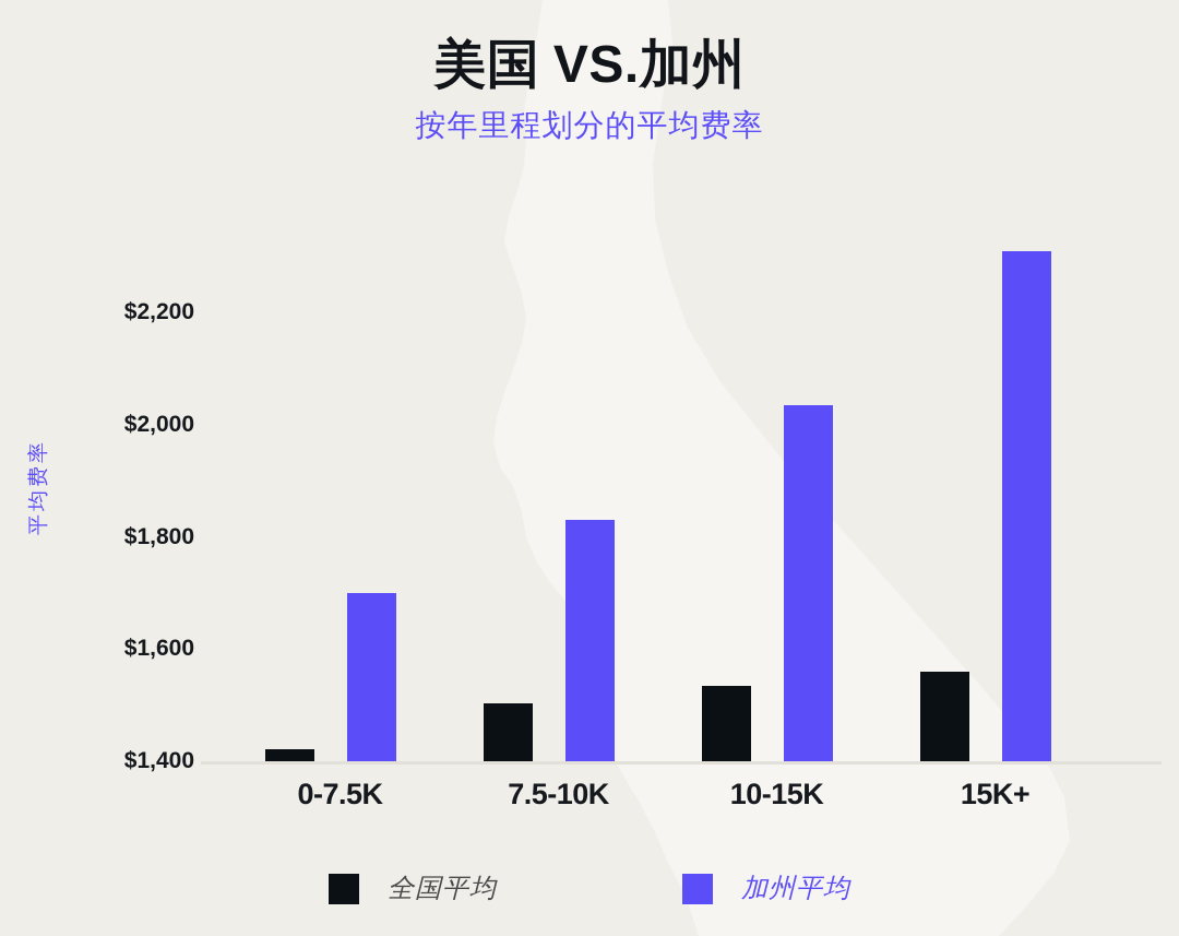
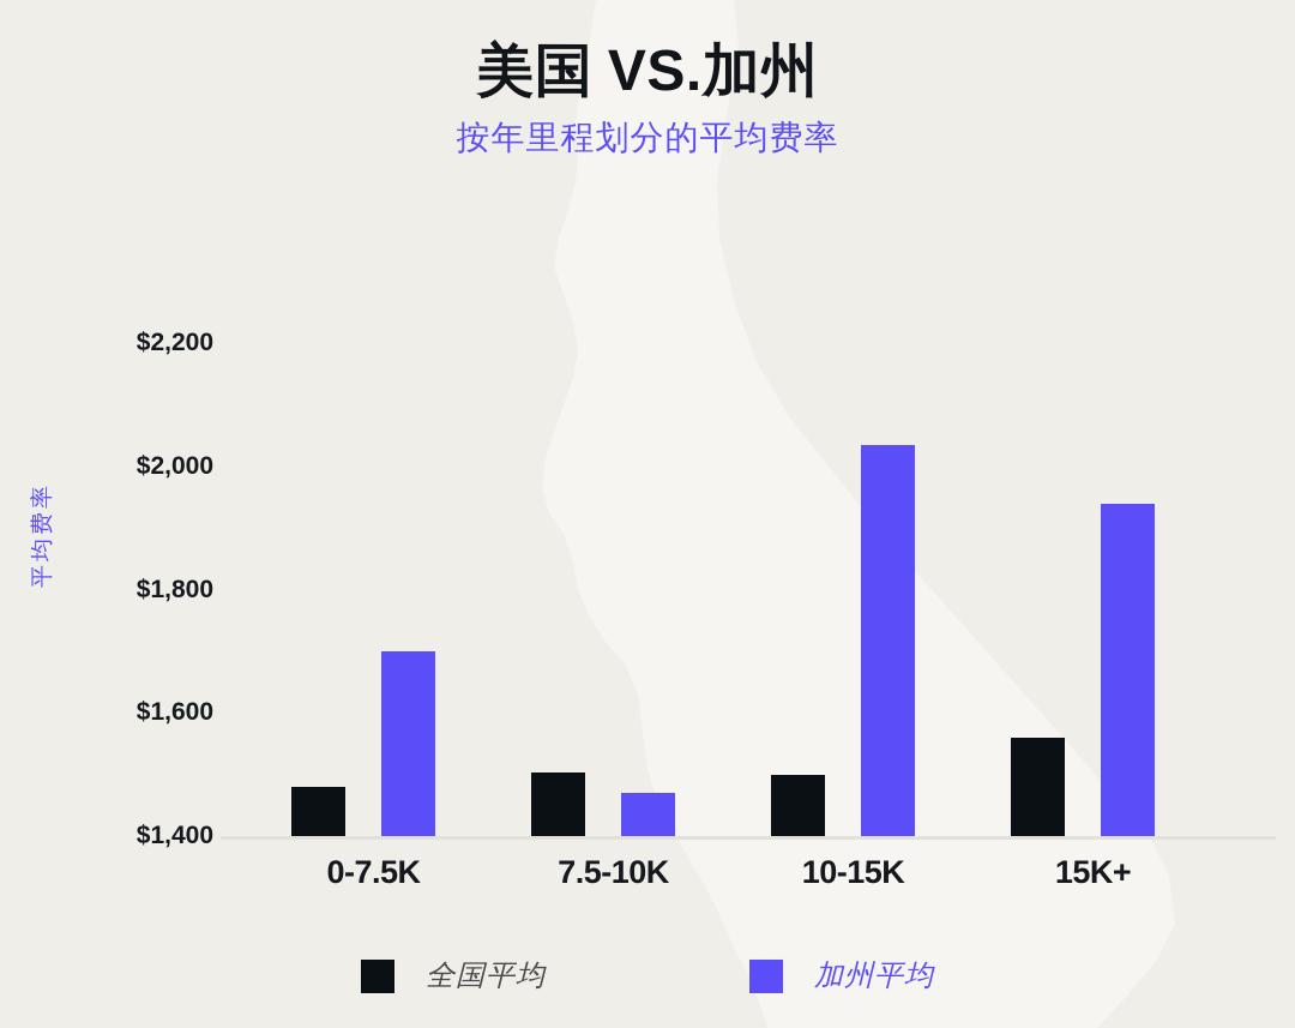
全国平均/0-7.5K: $1420 -> $1480
加州平均/7.5-10K: $1830 -> $1470
全国平均/10-15K: $1540 -> $1500
加州平均/15K+: $2310 -> $1940
